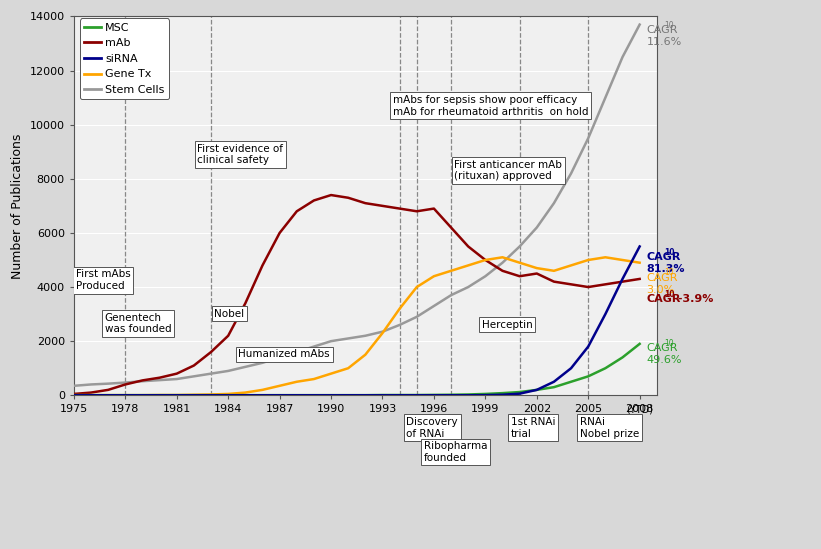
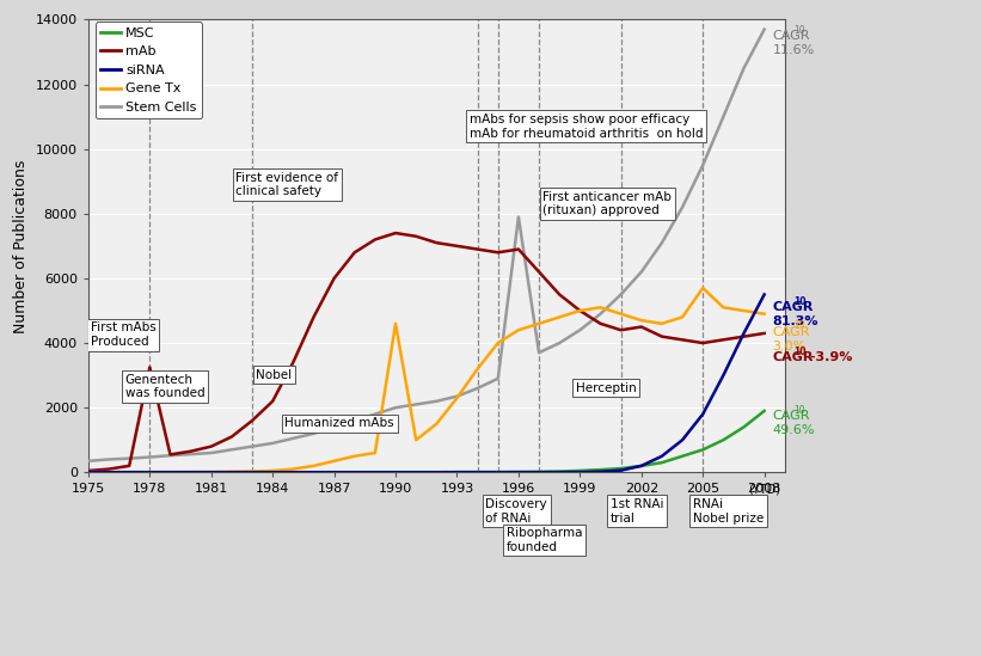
mAb/1978: 400 -> 3250
Gene Tx/1990: 800 -> 4600
Stem Cells/1996: 3300 -> 7900
Gene Tx/2005: 5000 -> 5700
